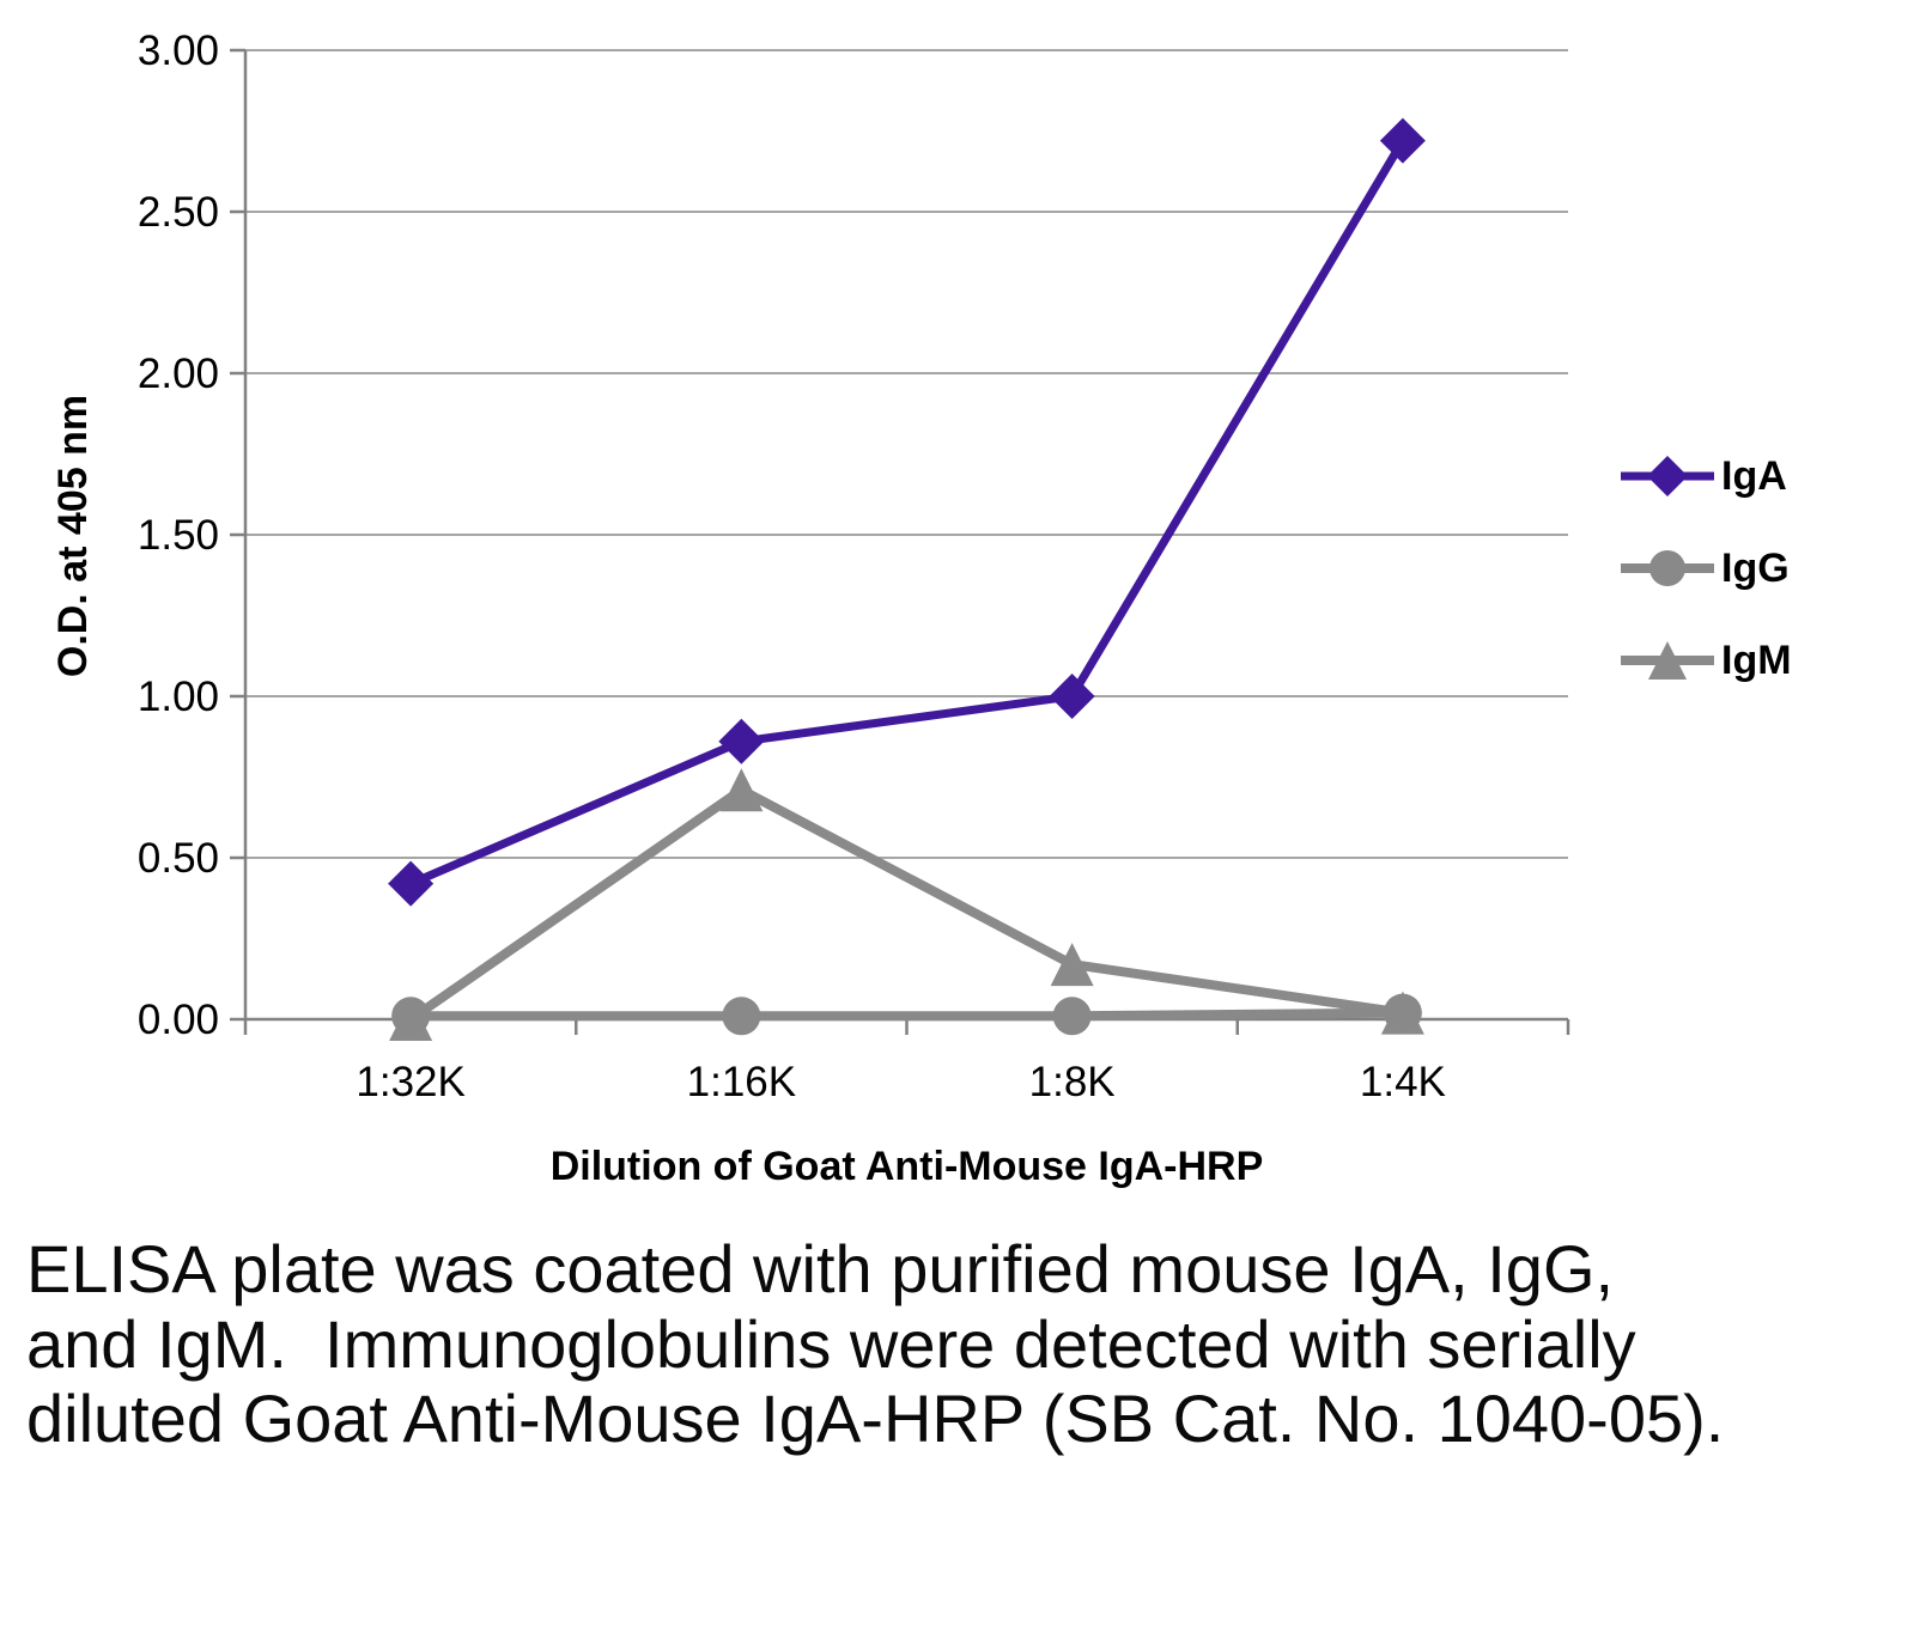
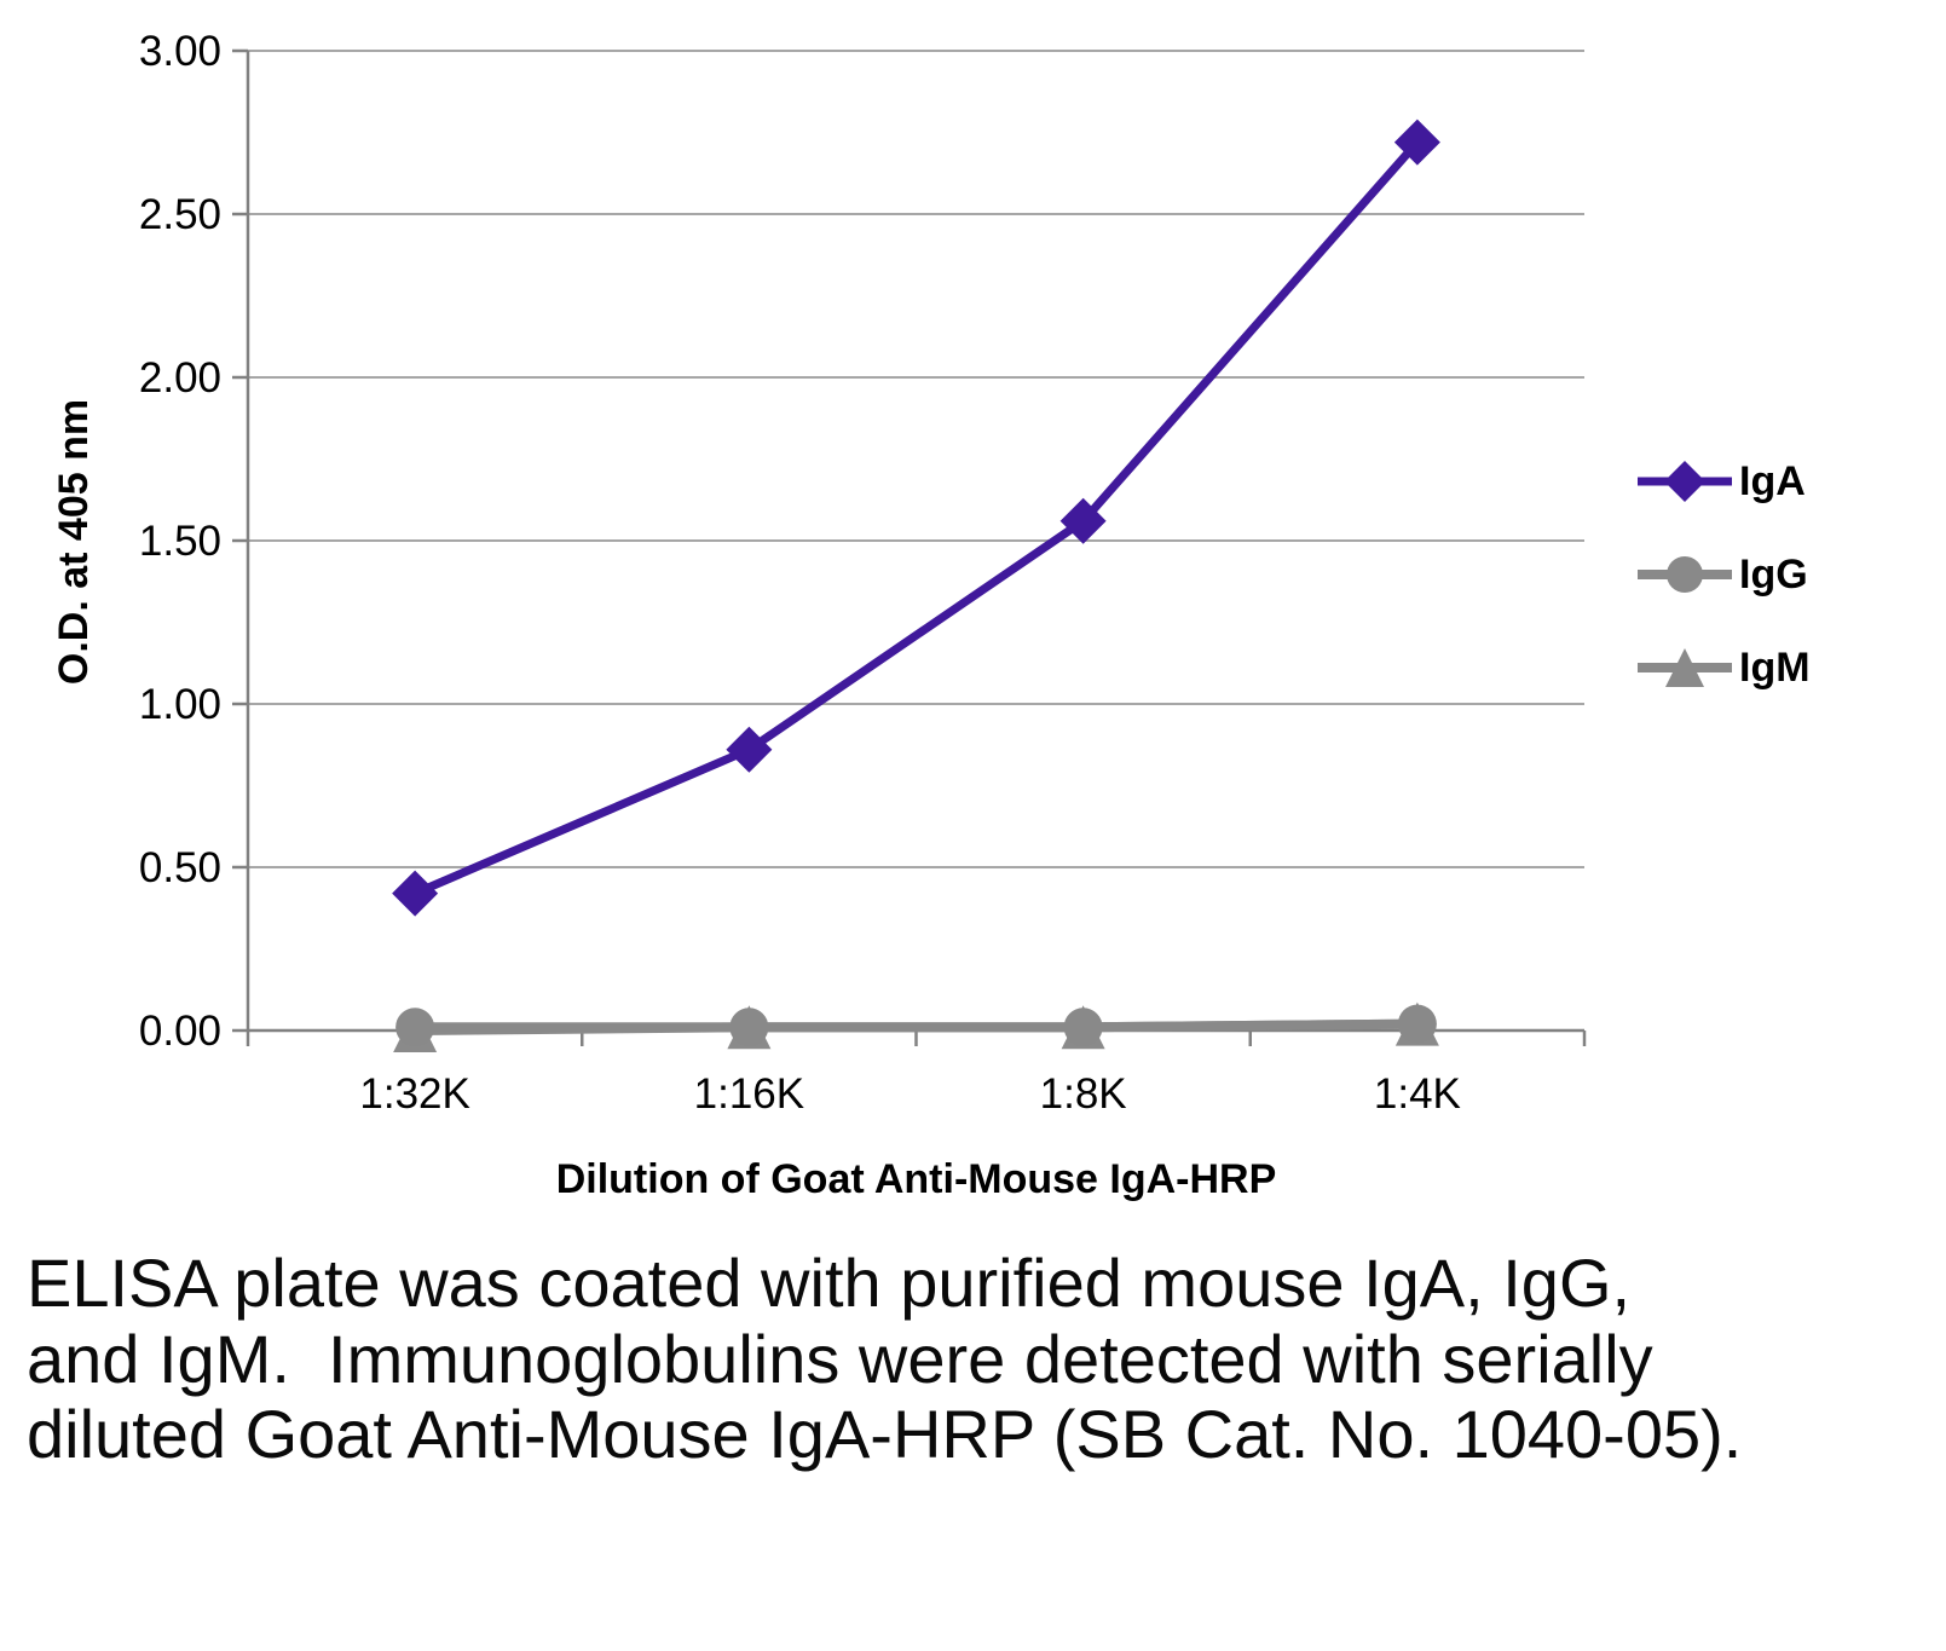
IgM/1:16K: 0.71 -> 0.01
IgA/1:8K: 1.00 -> 1.56
IgM/1:8K: 0.17 -> 0.01
